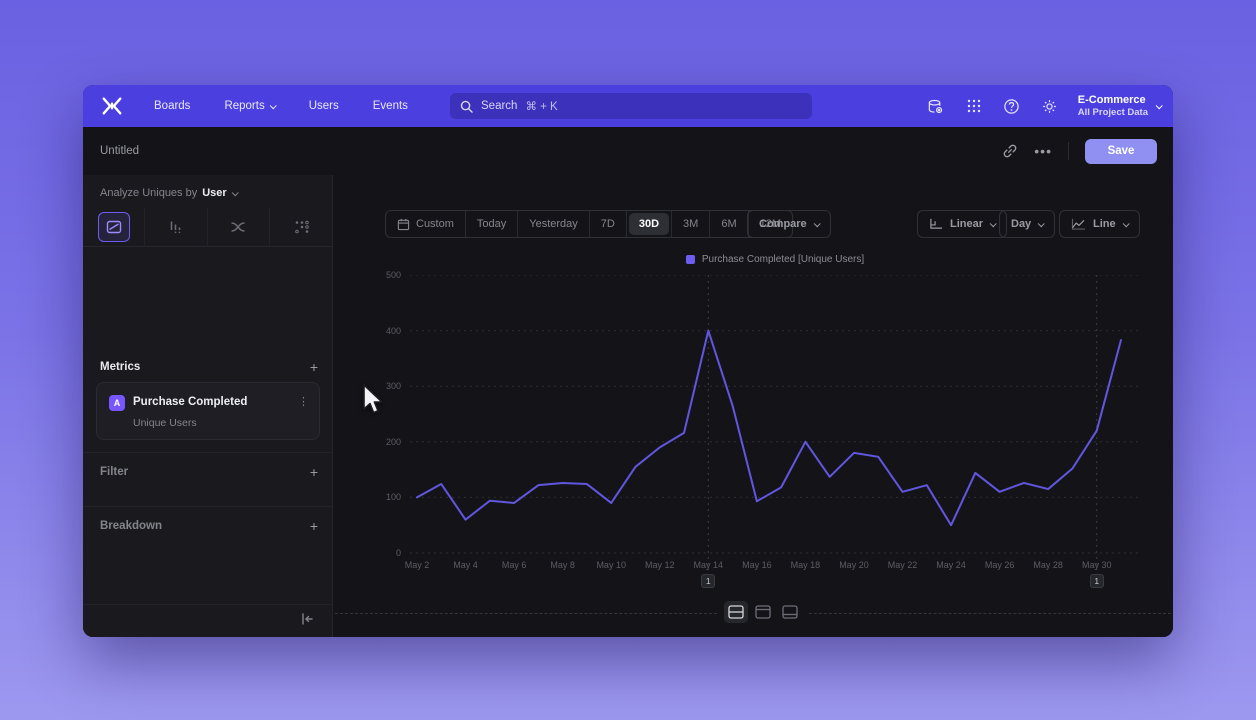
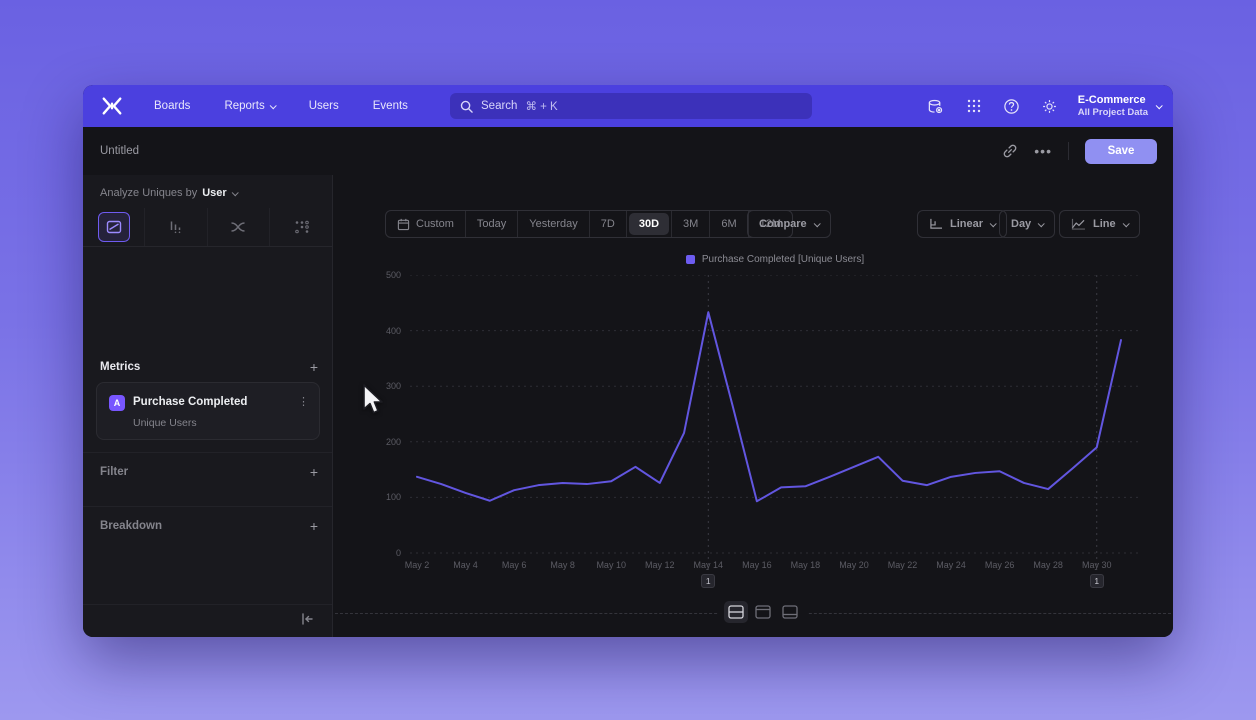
May 2: 100 -> 140
May 4: 60 -> 110
May 6: 90 -> 110
May 10: 90 -> 130
May 12: 190 -> 130
May 14: 400 -> 430
May 18: 200 -> 120
May 20: 180 -> 160
May 22: 110 -> 130
May 24: 50 -> 140
May 26: 110 -> 150
May 30: 220 -> 190
